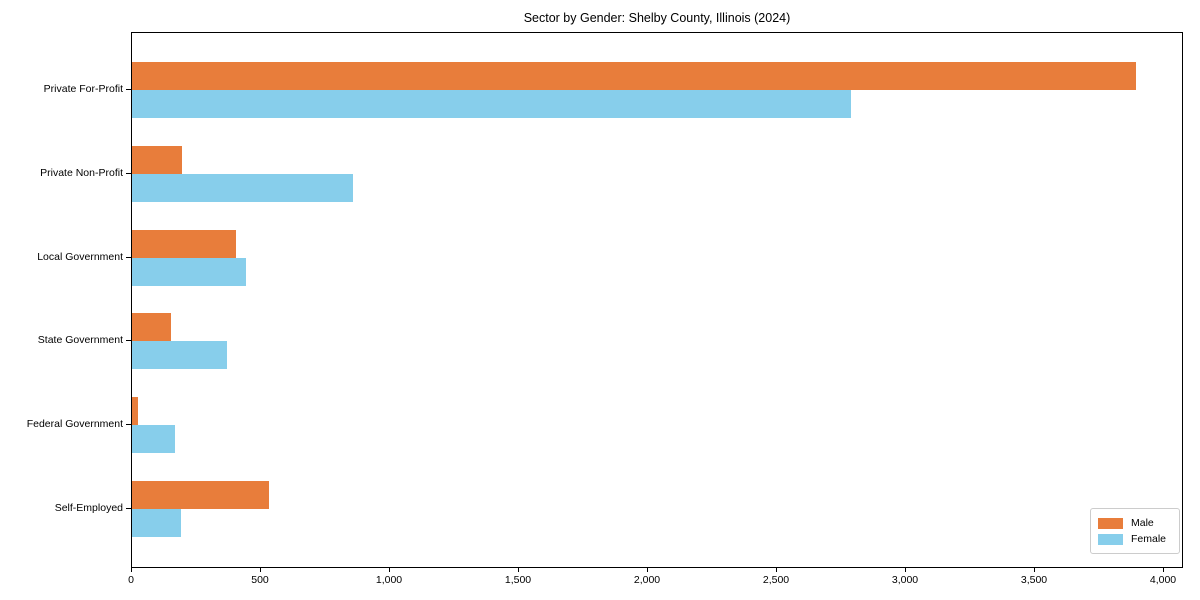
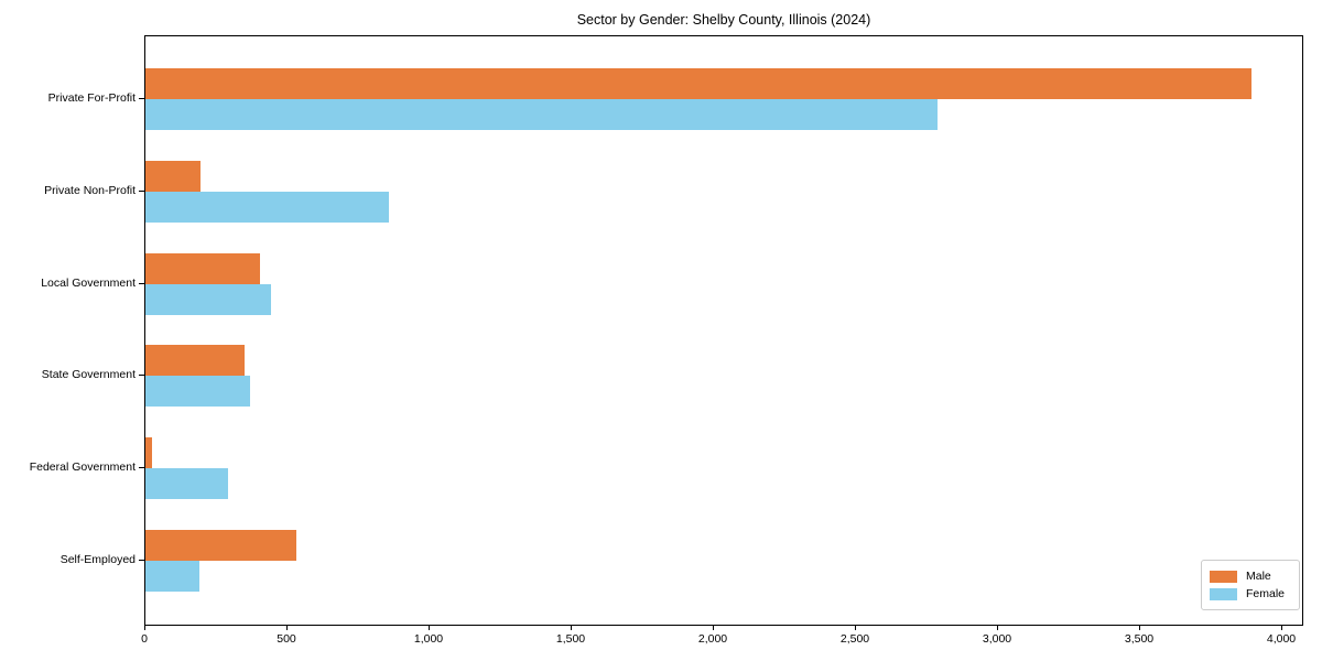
Male/State Government: 150 -> 350
Female/Federal Government: 160 -> 290
